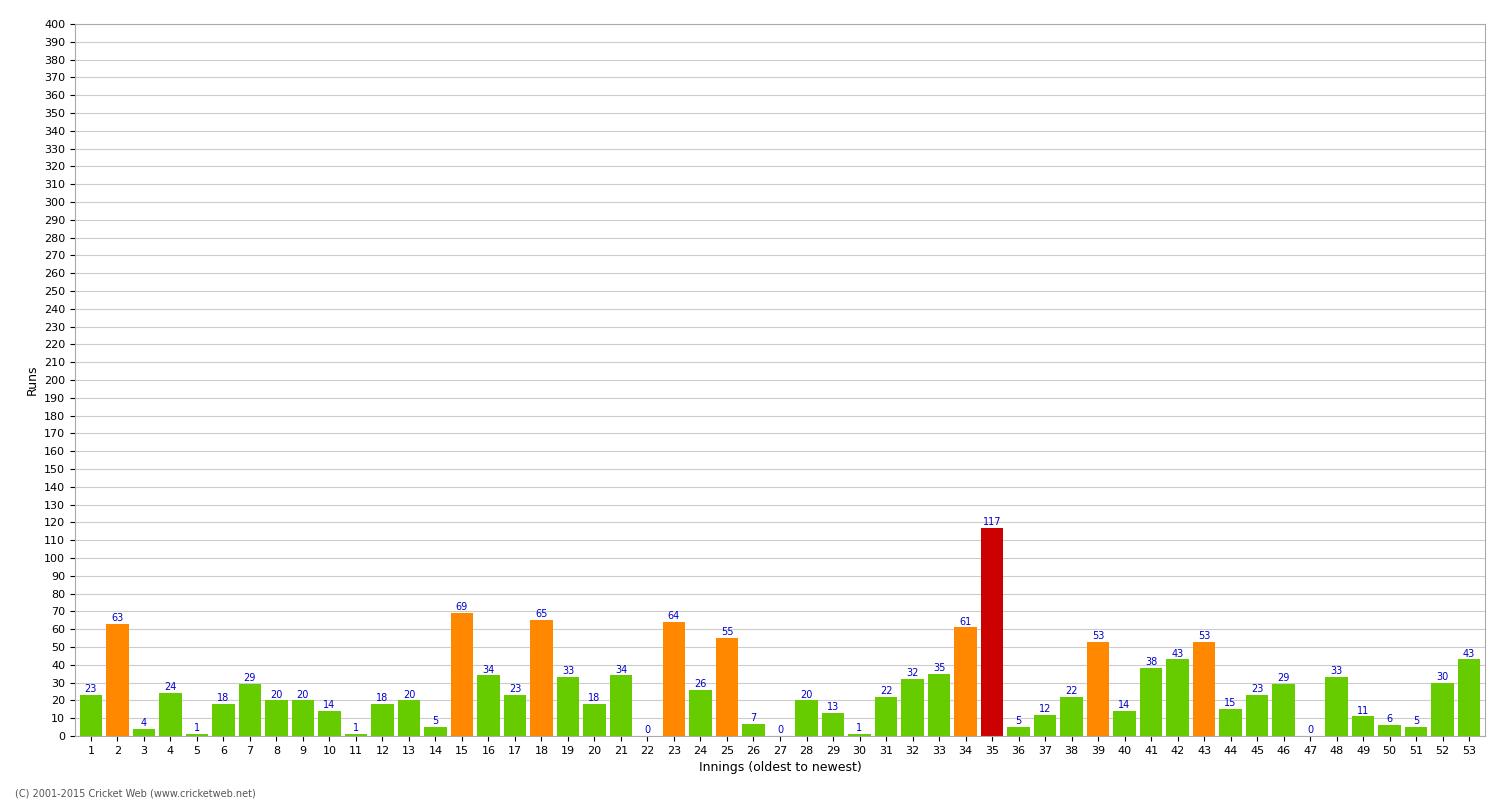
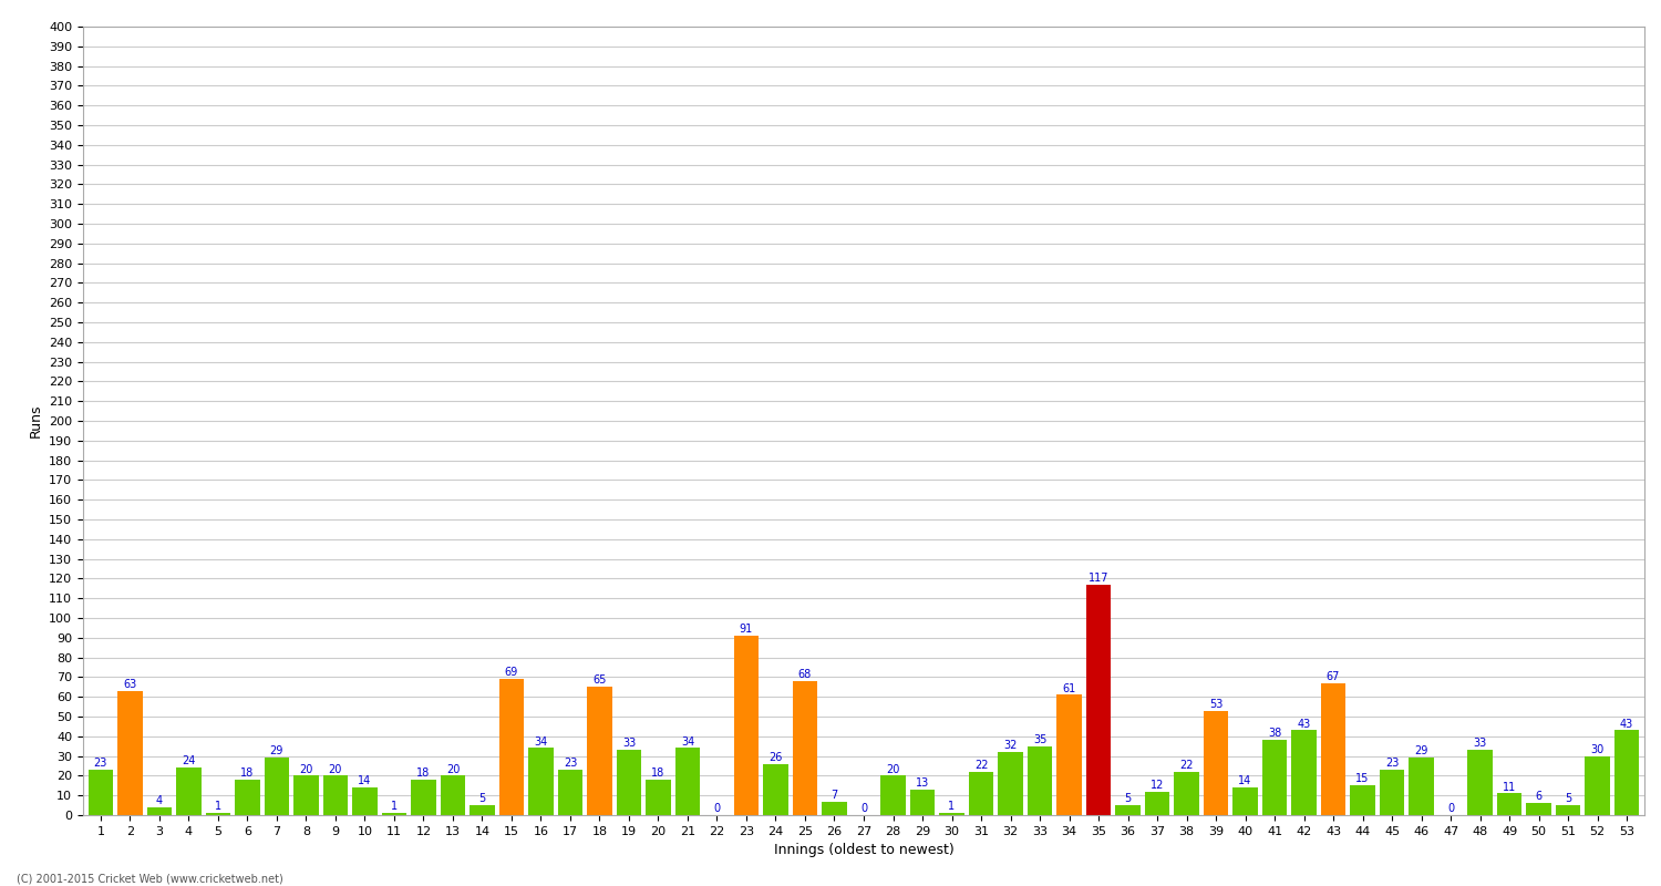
23: 64 -> 91
25: 55 -> 68
43: 53 -> 67
